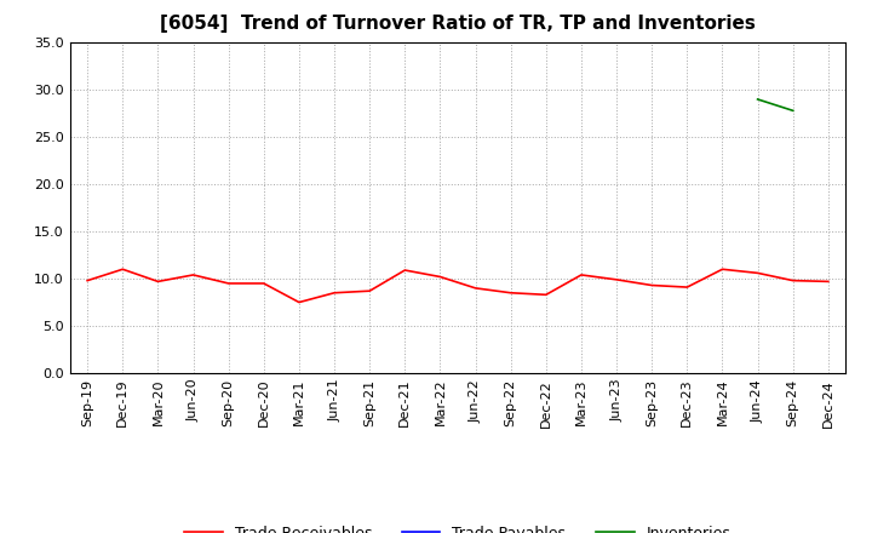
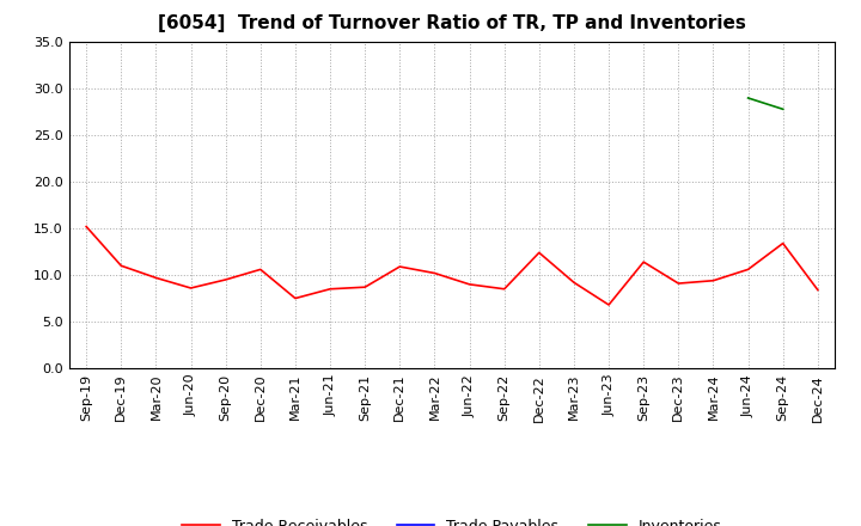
Sep-19: 9.8 -> 15.2
Jun-20: 10.4 -> 8.6
Dec-20: 9.5 -> 10.6
Dec-22: 8.3 -> 12.4
Mar-23: 10.4 -> 9.2
Jun-23: 9.9 -> 6.8
Sep-23: 9.3 -> 11.4
Mar-24: 11.0 -> 9.4
Sep-24: 9.8 -> 13.4
Dec-24: 9.7 -> 8.4
